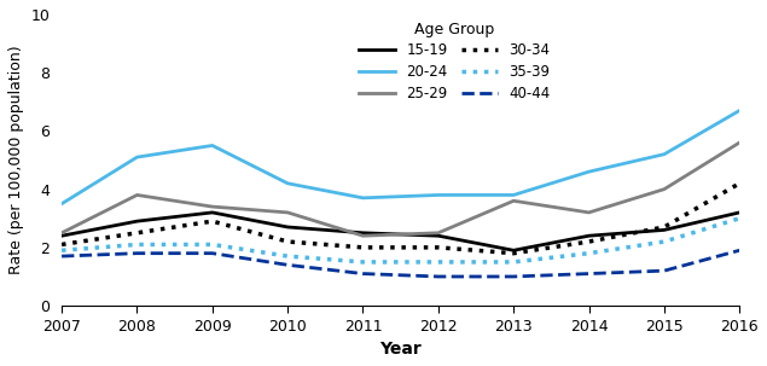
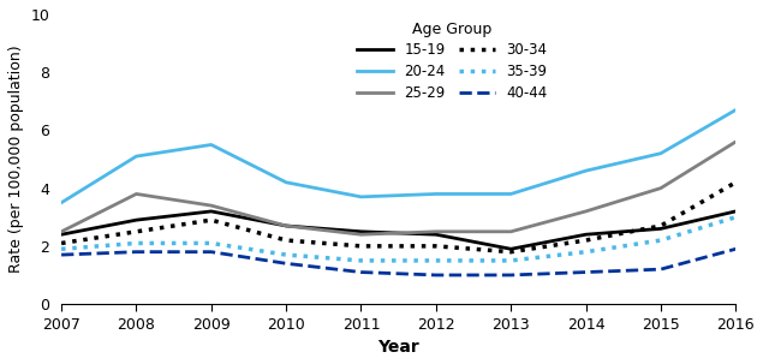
25-29/2010: 3.2 -> 2.7
25-29/2013: 3.6 -> 2.5
